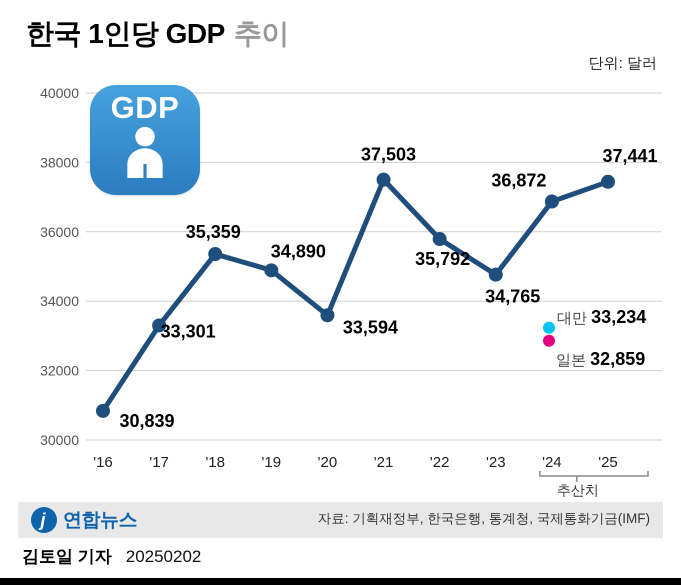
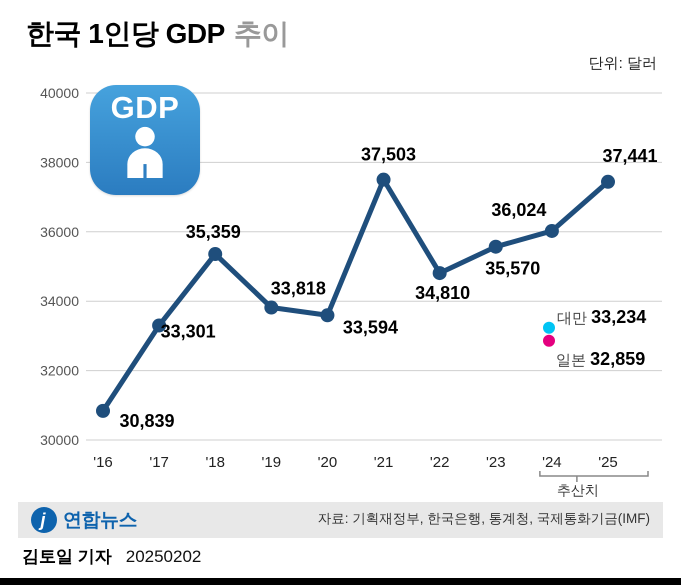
'19: 34,890 -> 33,818
'22: 35,792 -> 34,810
'23: 34,765 -> 35,570
'24: 36,872 -> 36,024
